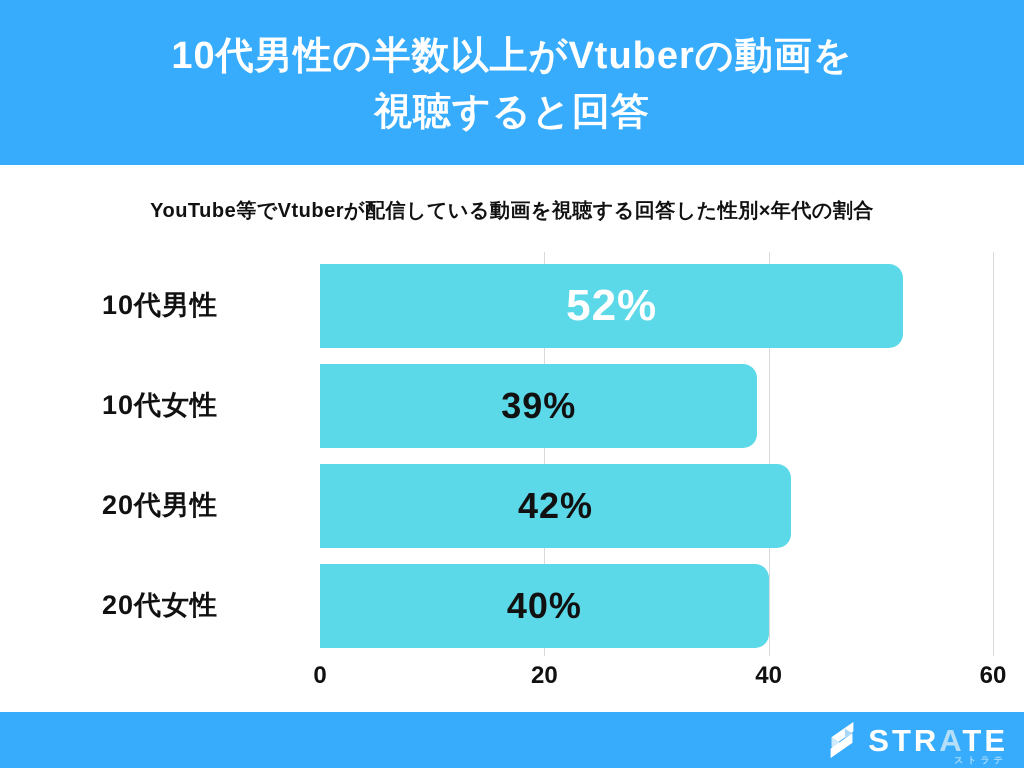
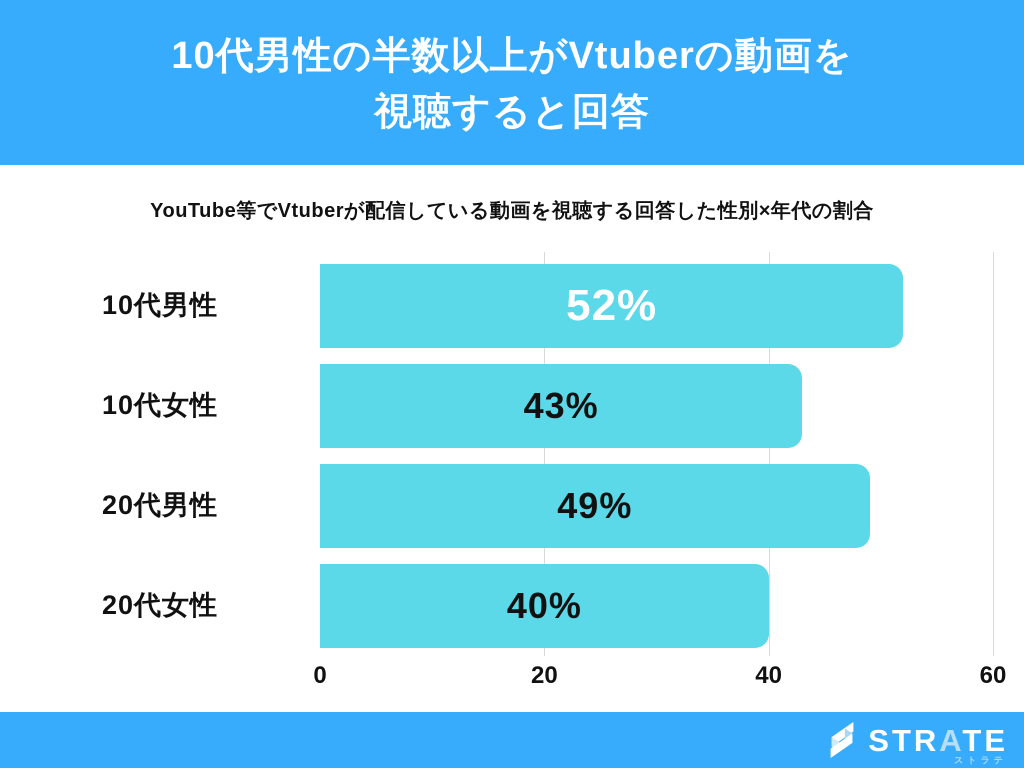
10代女性: 39% -> 43%
20代男性: 42% -> 49%
